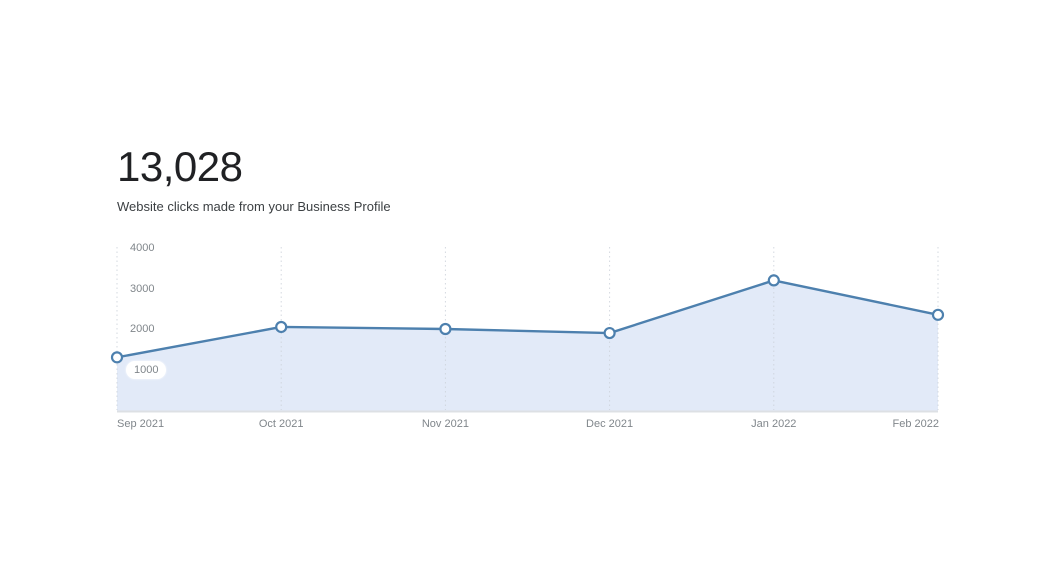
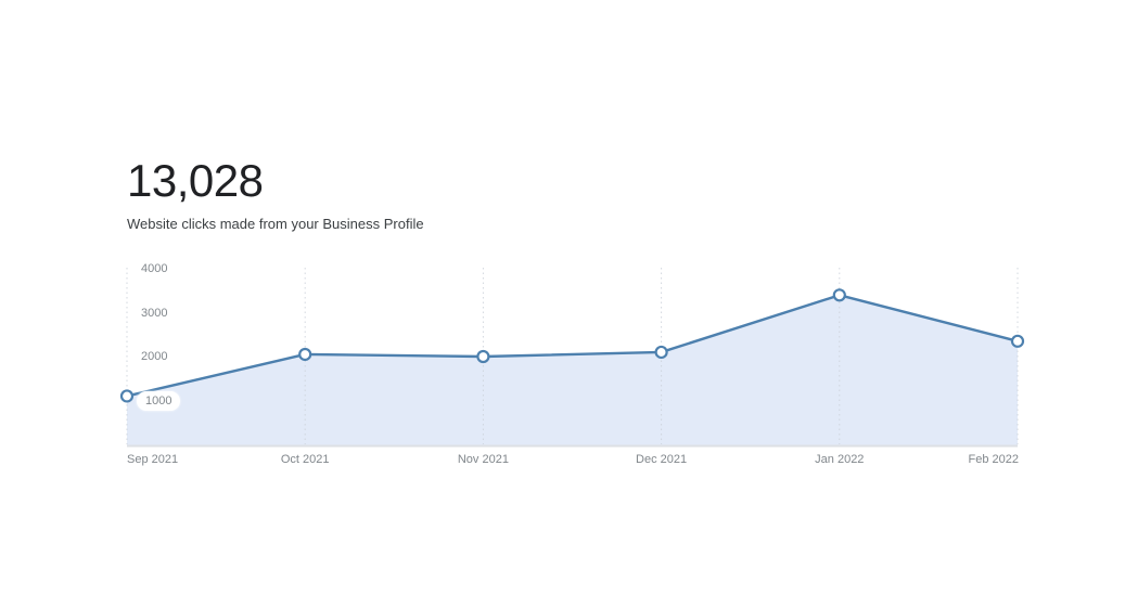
Sep 2021: 1300 -> 1100
Dec 2021: 1900 -> 2100
Jan 2022: 3200 -> 3400
